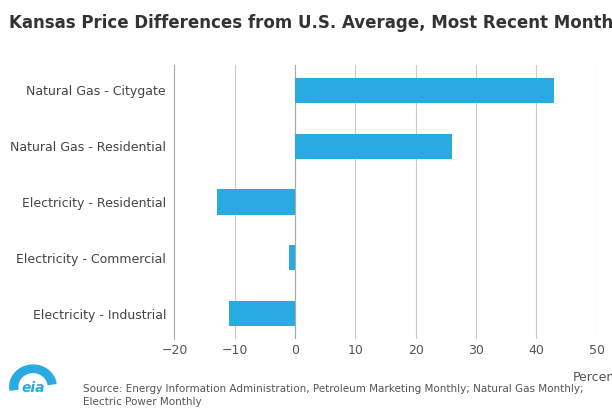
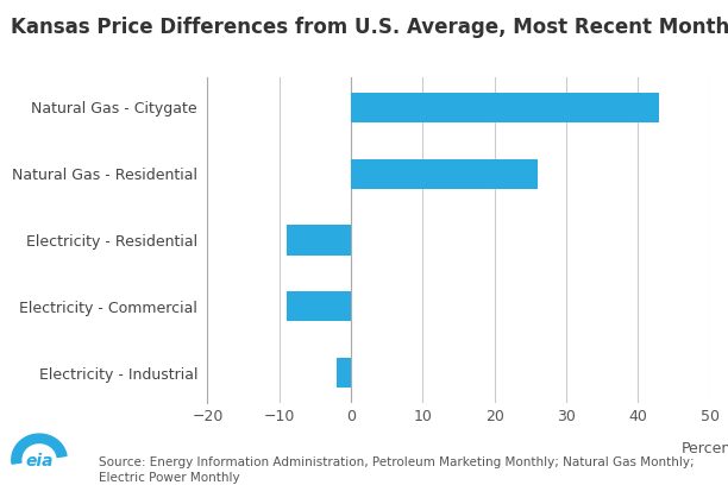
Electricity - Residential: -13 -> -9
Electricity - Commercial: -1 -> -9
Electricity - Industrial: -11 -> -2
